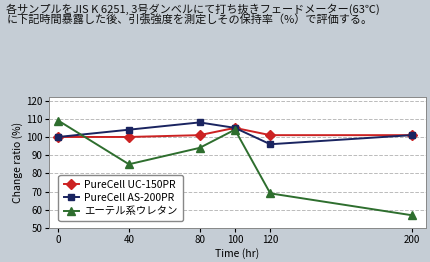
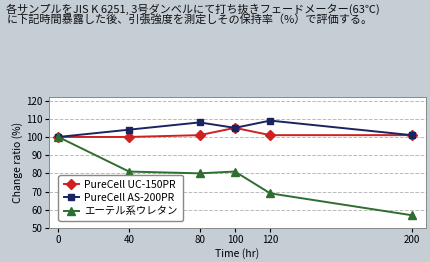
エーテル系ウレタン/0: 109 -> 100
エーテル系ウレタン/40: 85 -> 81
エーテル系ウレタン/80: 94 -> 80
エーテル系ウレタン/100: 104 -> 81
PureCell AS-200PR/120: 96 -> 109
